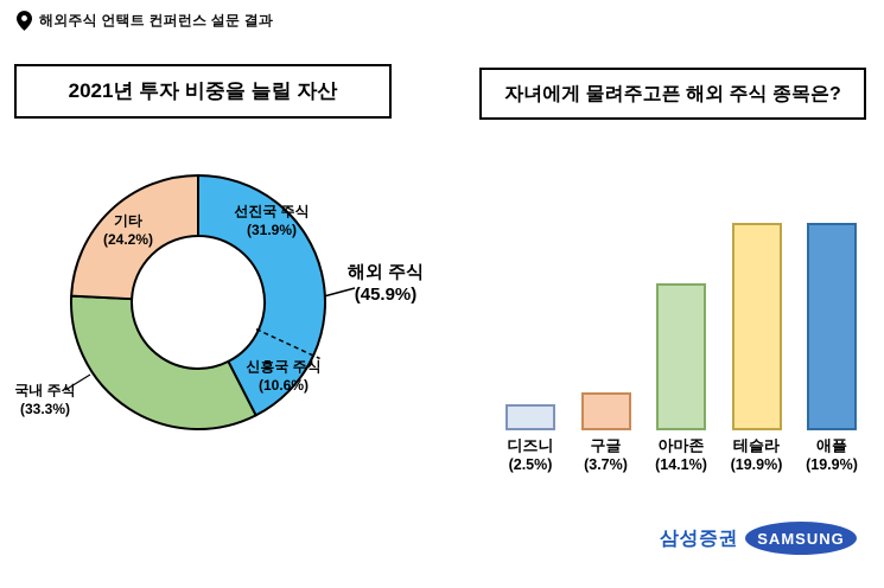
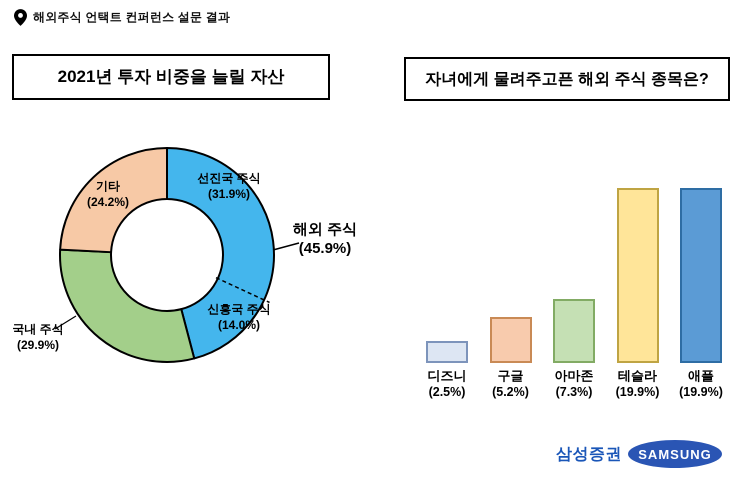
2021년 투자 비중을 늘릴 자산/신흥국 주식: 10.6% -> 14.0%
2021년 투자 비중을 늘릴 자산/국내 주식: 33.3% -> 29.9%
자녀에게 물려주고픈 해외 주식 종목은?/구글: 3.7% -> 5.2%
자녀에게 물려주고픈 해외 주식 종목은?/아마존: 14.1% -> 7.3%
